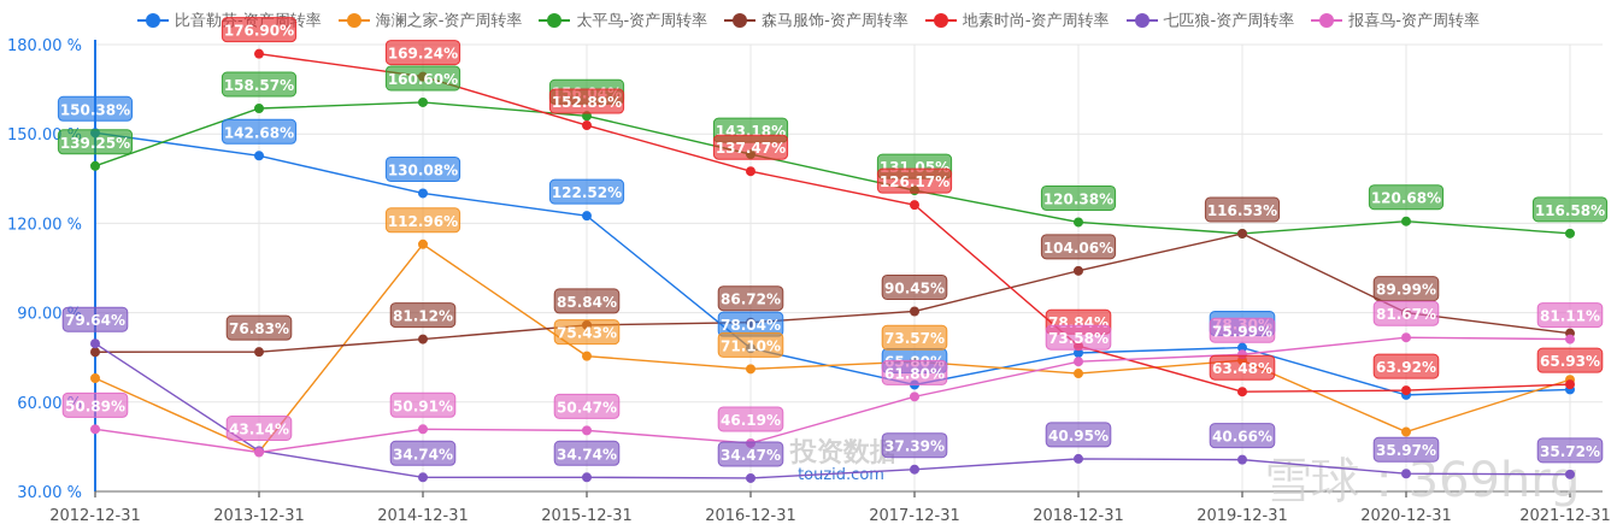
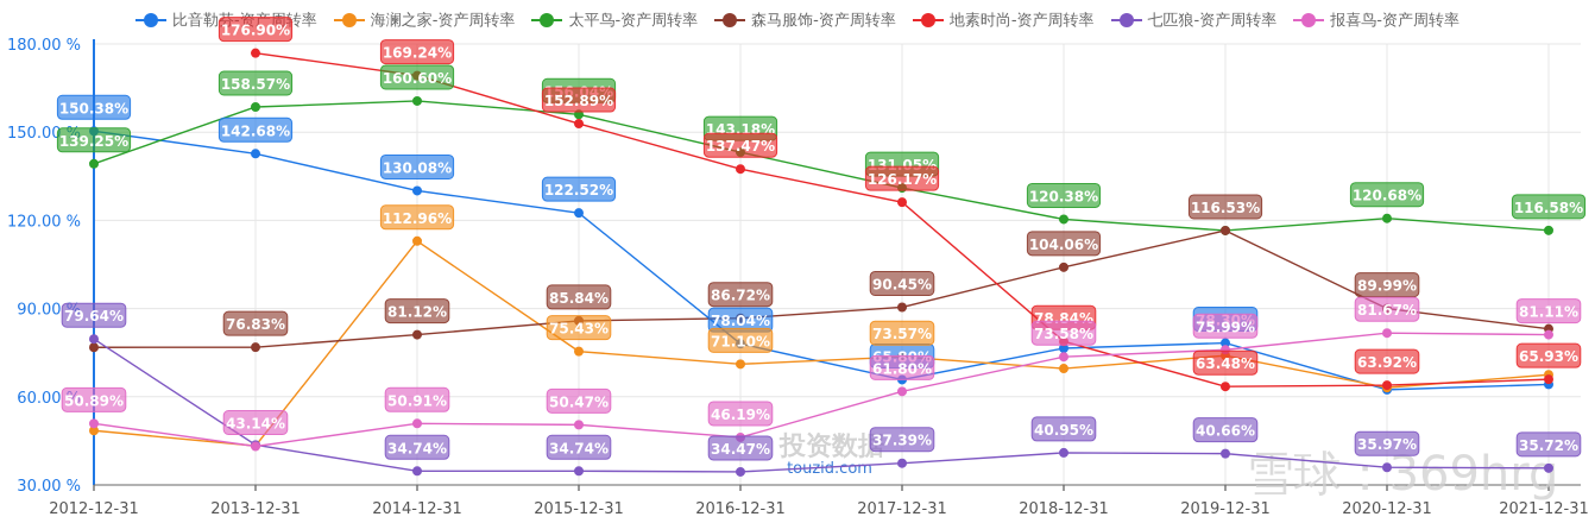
海澜之家-资产周转率/2012-12-31: 68% -> 48%
海澜之家-资产周转率/2020-12-31: 50% -> 63%
